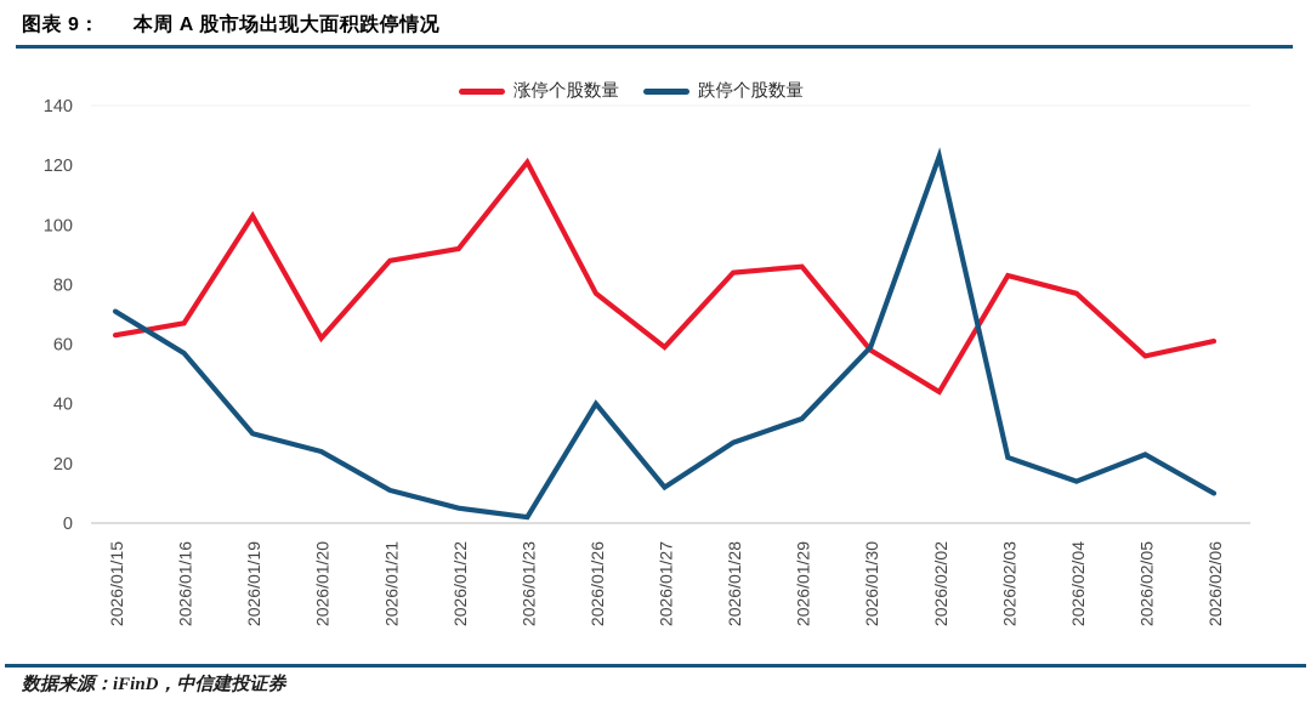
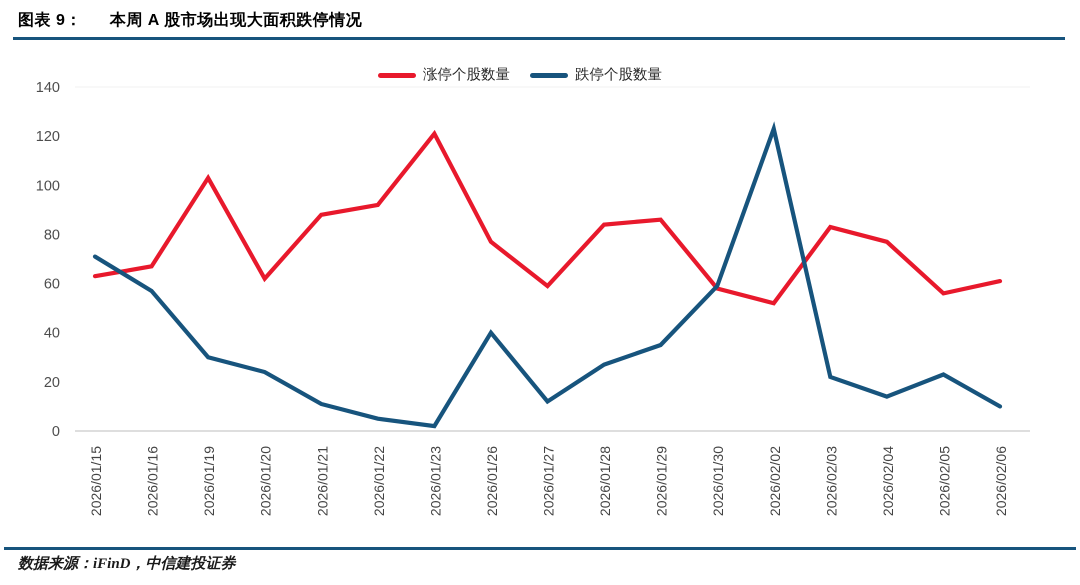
涨停个股数量/2026/02/02: 44 -> 52
